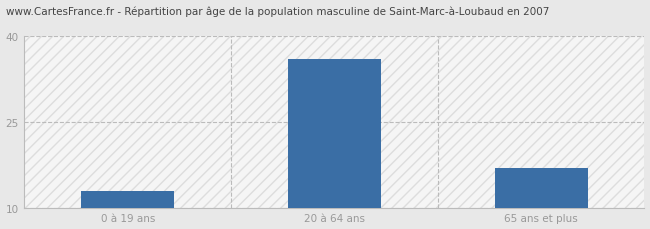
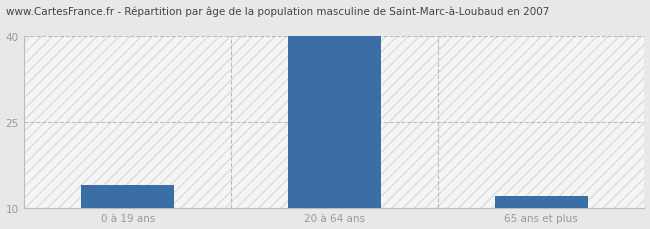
0 à 19 ans: 13 -> 14
20 à 64 ans: 36 -> 40
65 ans et plus: 17 -> 12
